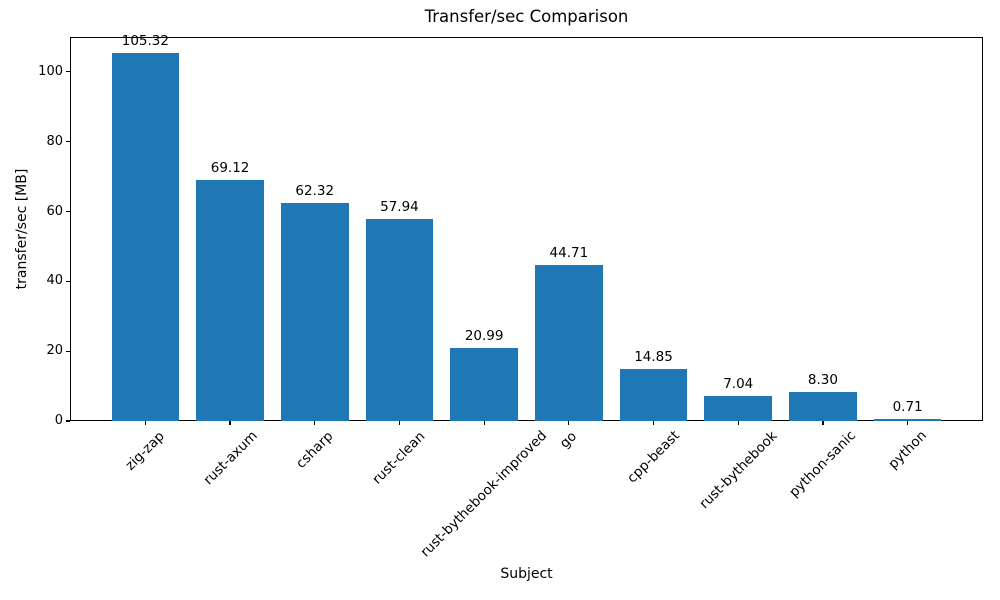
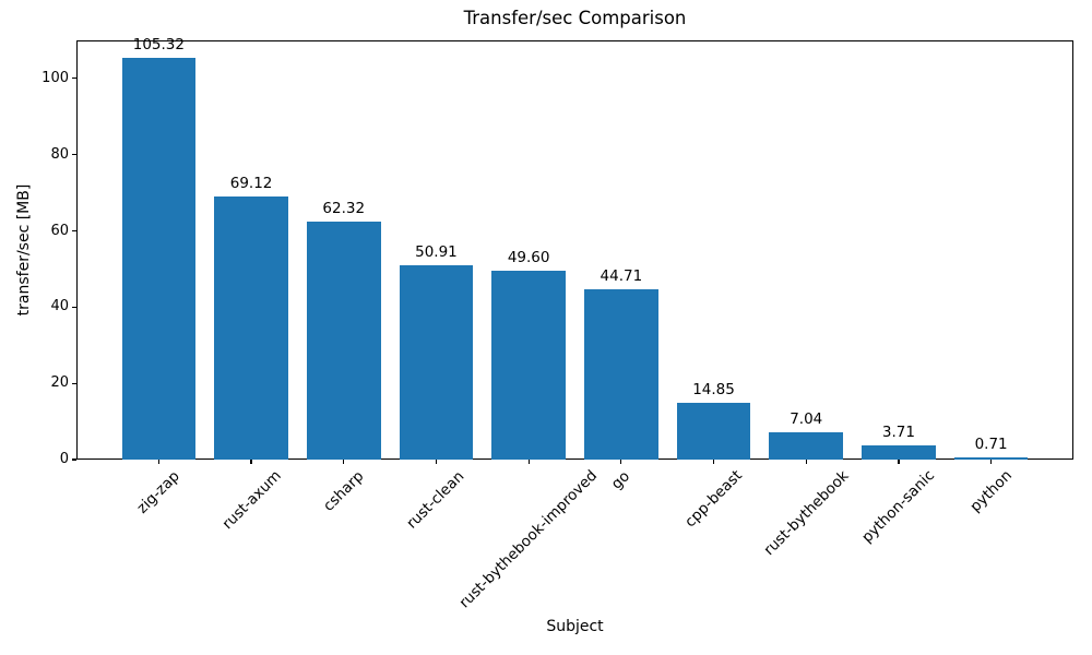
rust-clean: 57.94 -> 50.91
rust-bythebook-improved: 20.99 -> 49.60
python-sanic: 8.30 -> 3.71
